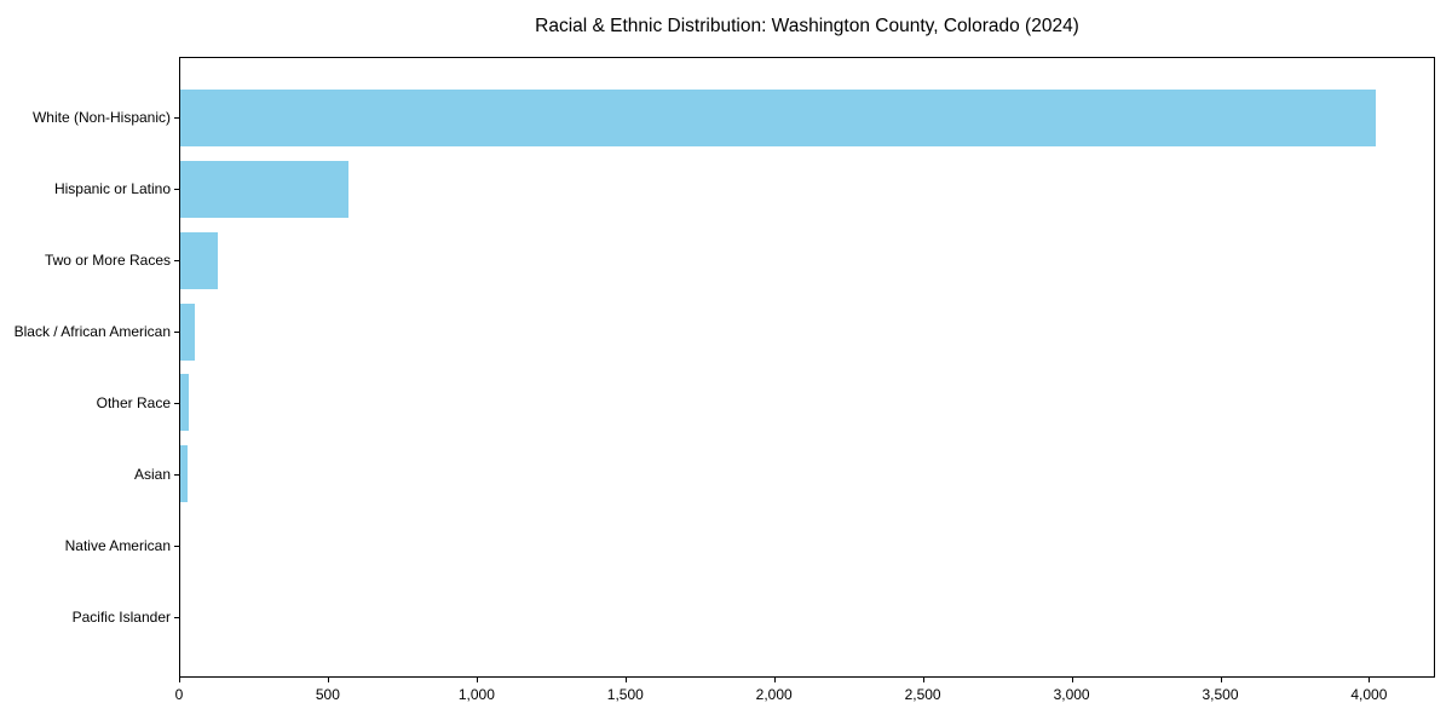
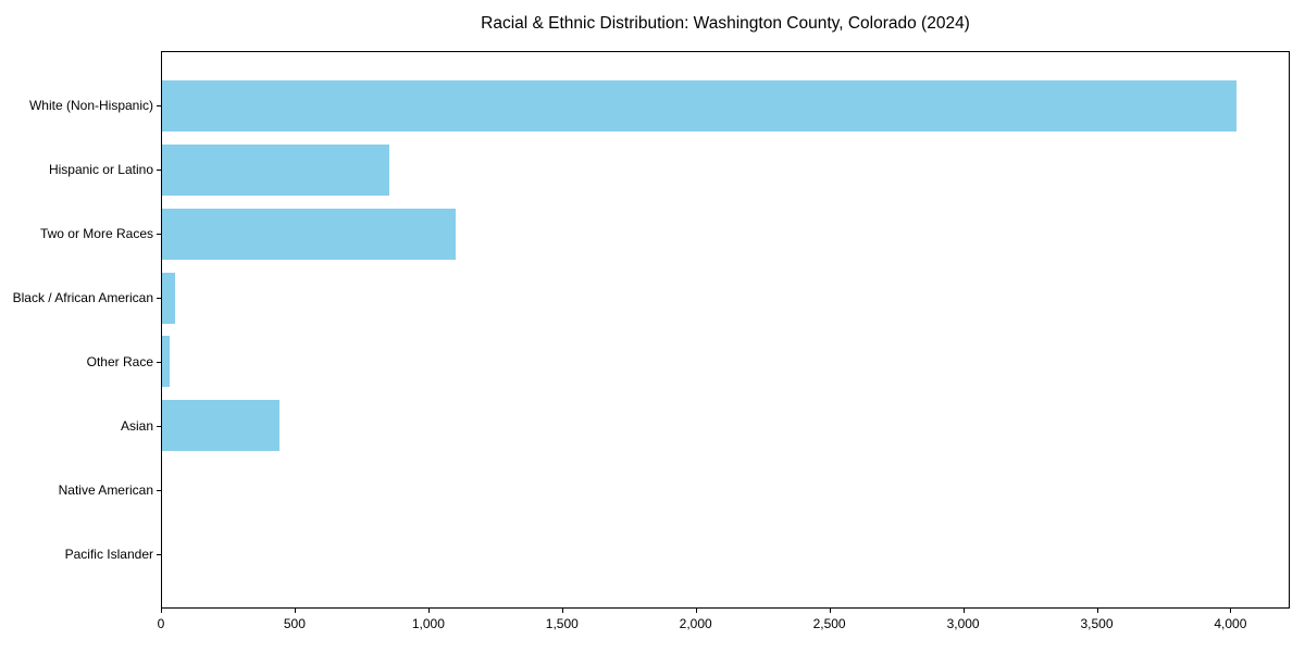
Hispanic or Latino: 570 -> 850
Two or More Races: 130 -> 1100
Asian: 30 -> 440
